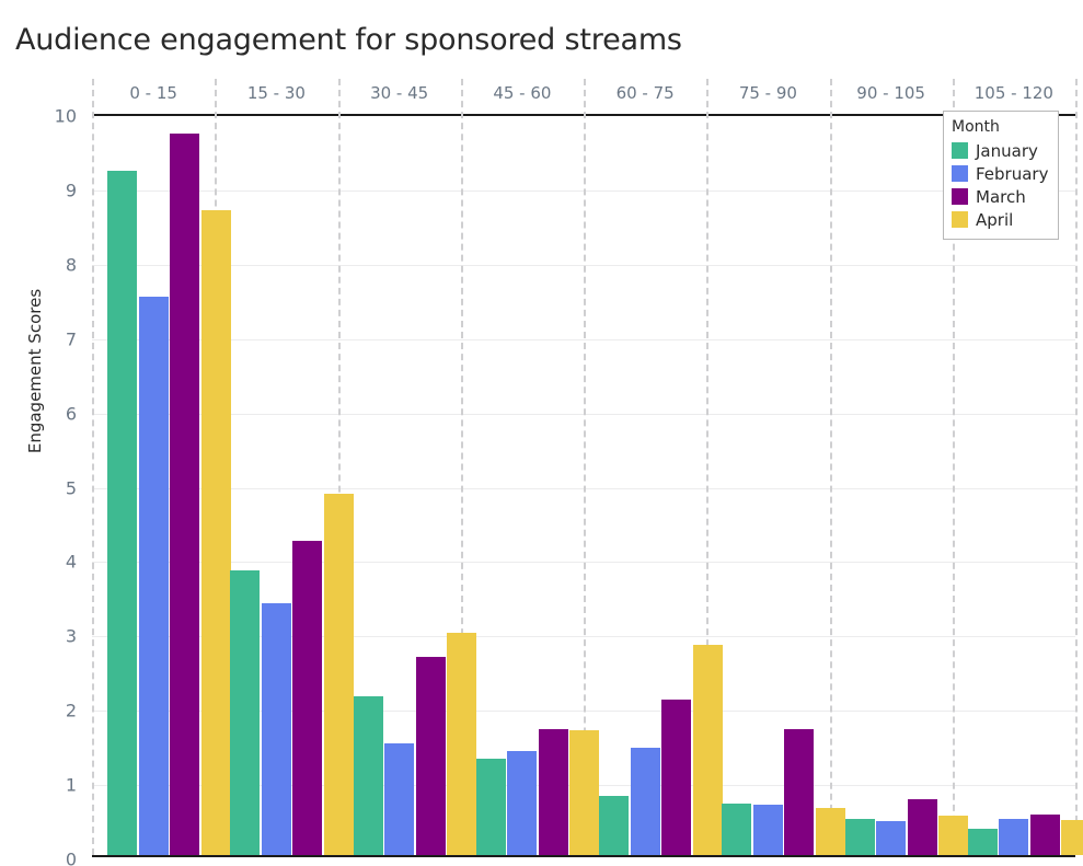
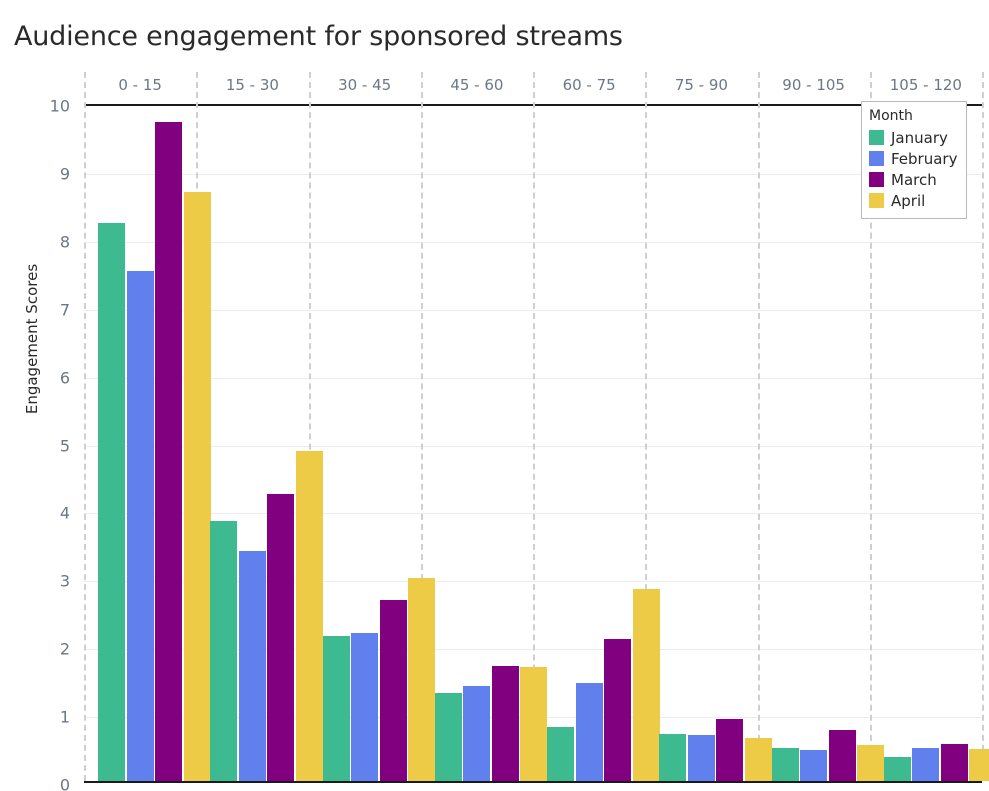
January/0 - 15: 9.2 -> 8.2
February/30 - 45: 1.5 -> 2.2
March/75 - 90: 1.7 -> 0.9
